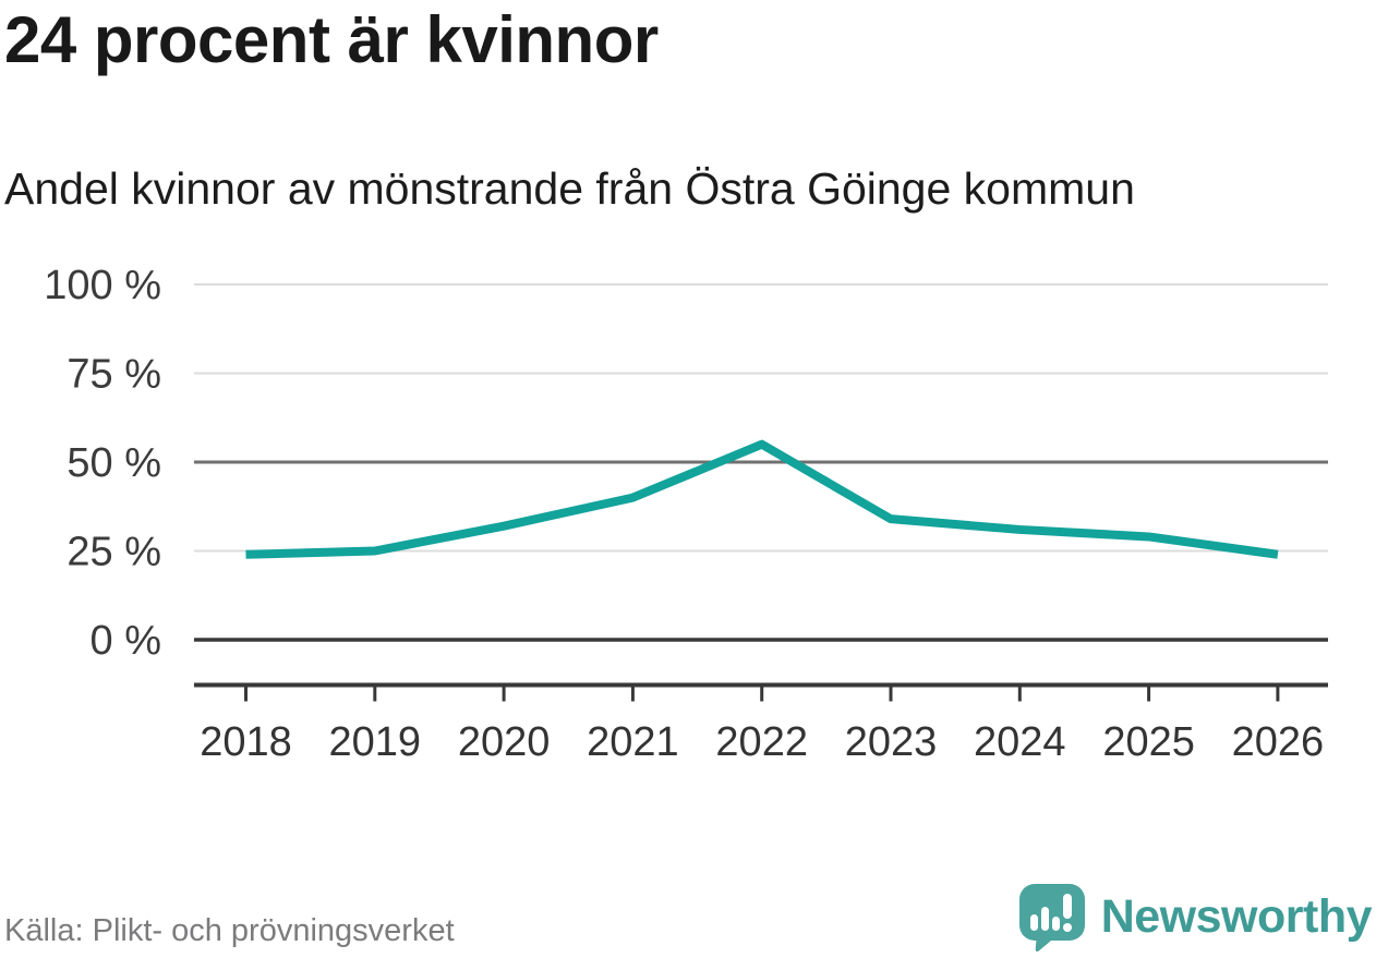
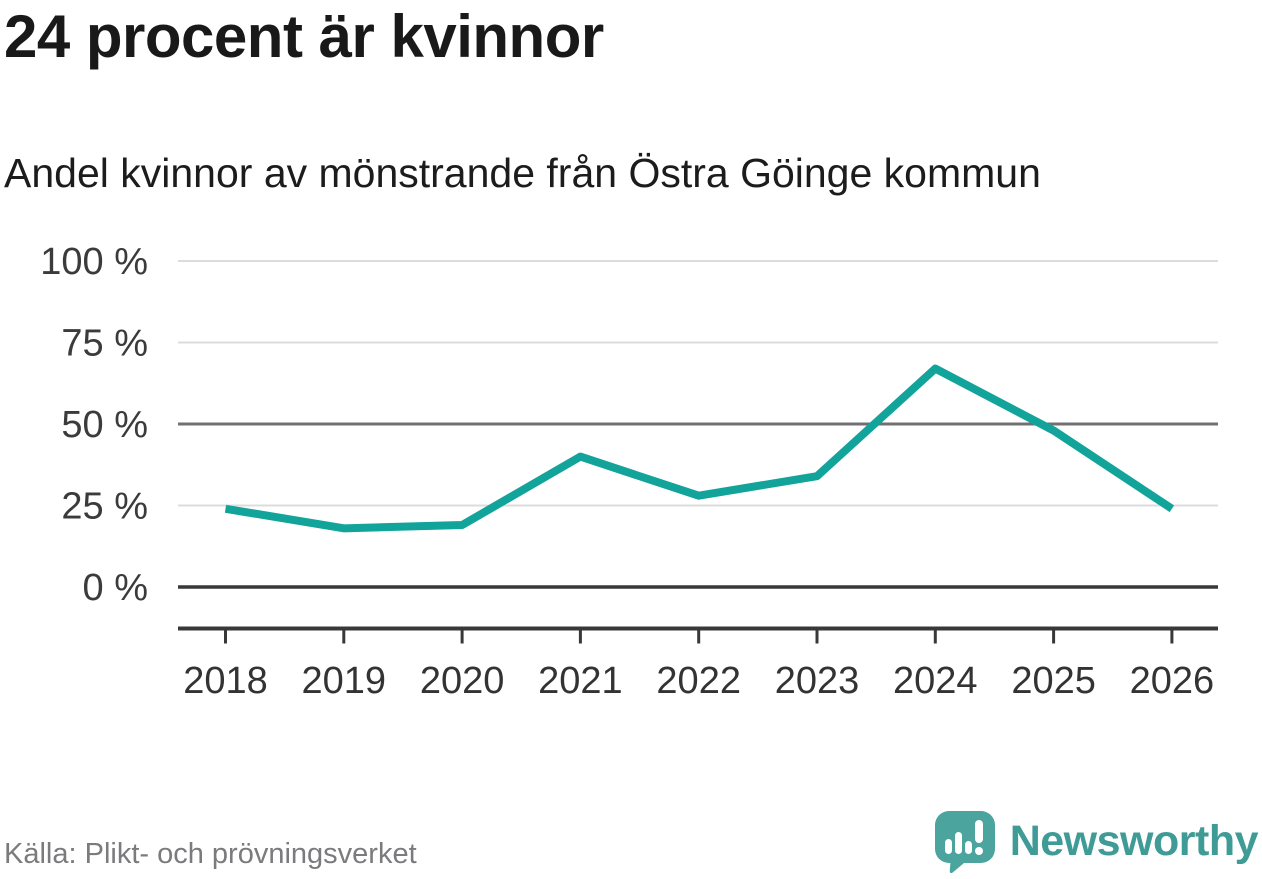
2019: 25% -> 18%
2020: 32% -> 19%
2022: 55% -> 28%
2024: 31% -> 67%
2025: 29% -> 48%
